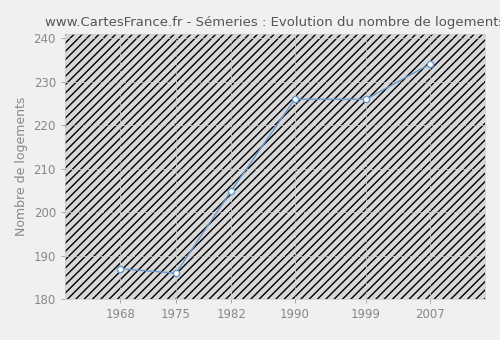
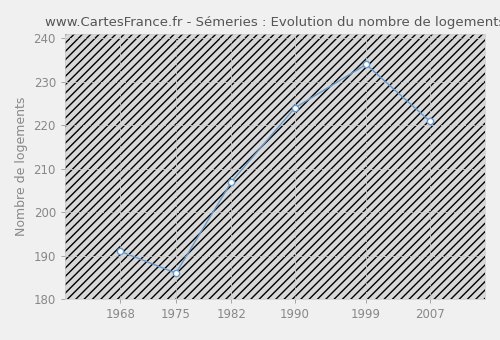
1968: 187 -> 191
1982: 205 -> 207
1990: 226 -> 224
1999: 226 -> 234
2007: 234 -> 221
